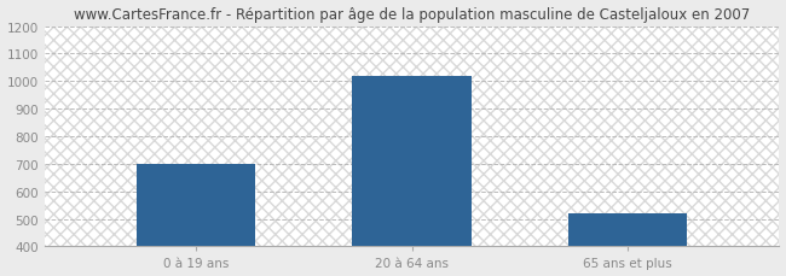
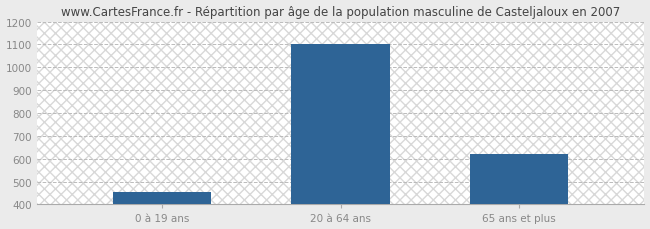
0 à 19 ans: 700 -> 455
20 à 64 ans: 1020 -> 1100
65 ans et plus: 520 -> 620
